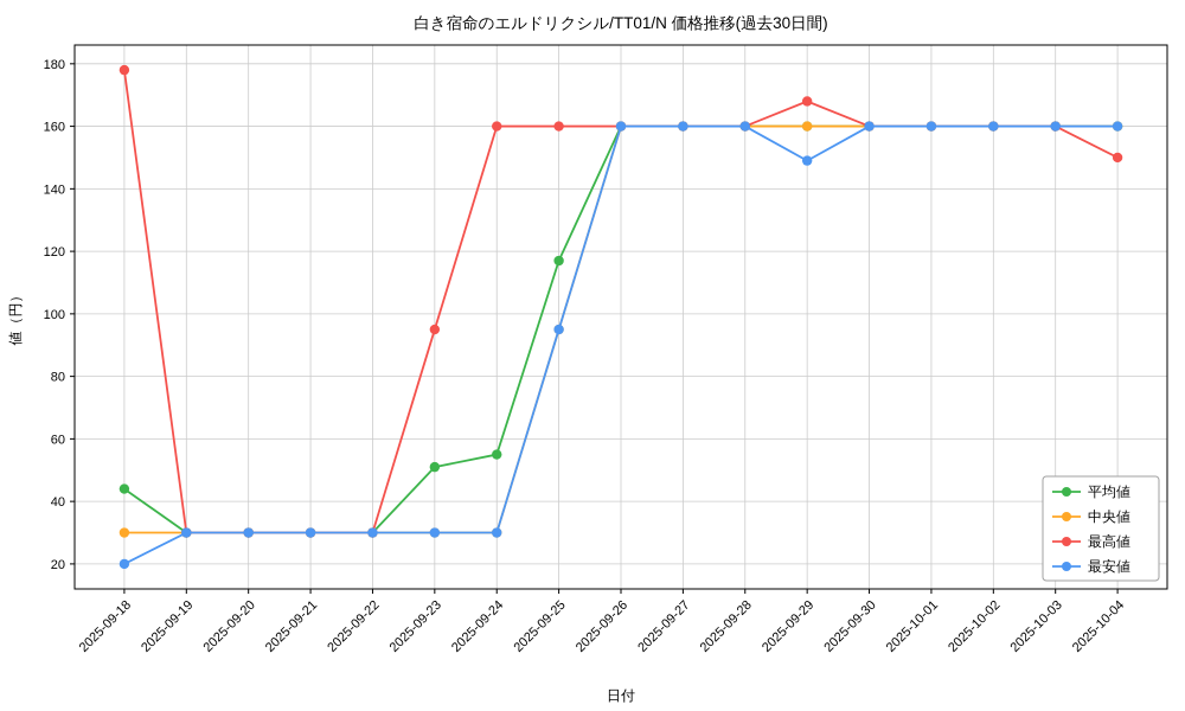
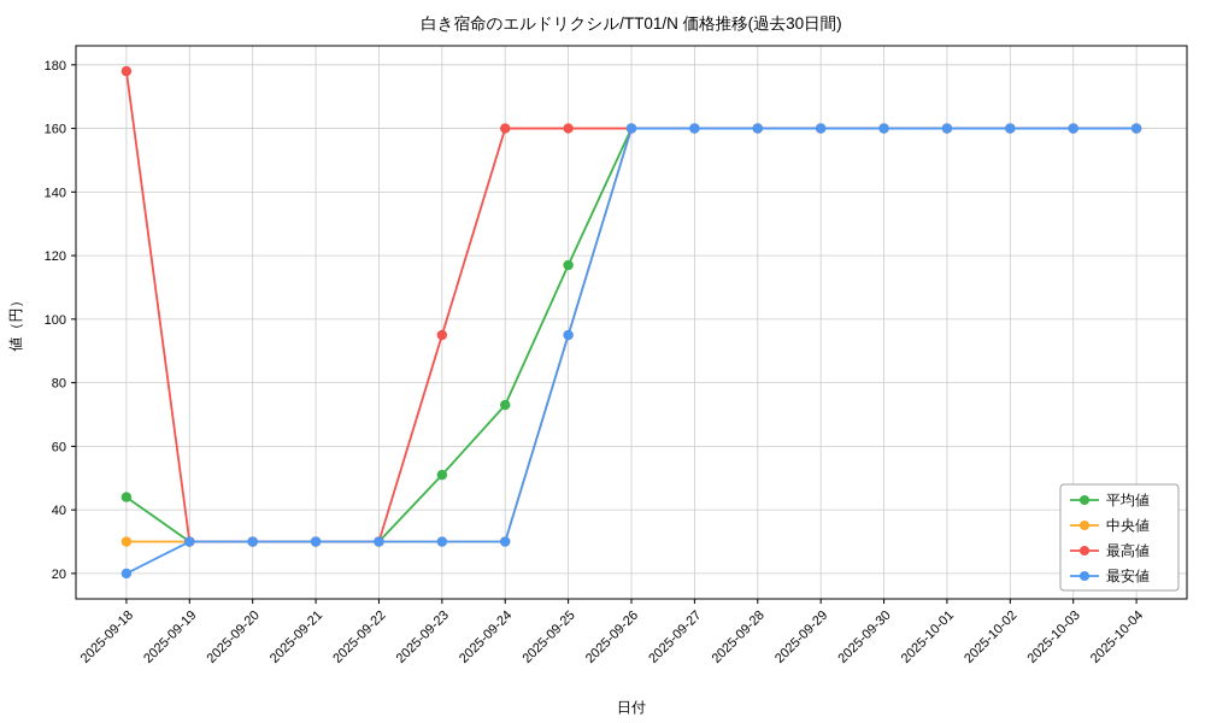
平均値/2025-09-24: 55 -> 73
最高値/2025-09-29: 168 -> 160
最安値/2025-09-29: 149 -> 160
最高値/2025-10-04: 150 -> 160
